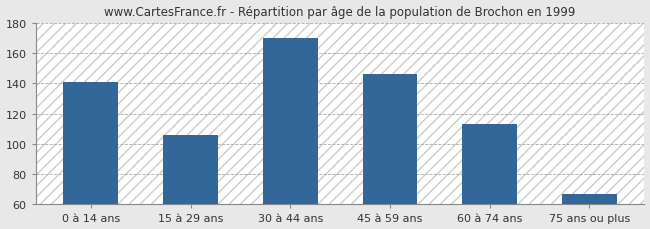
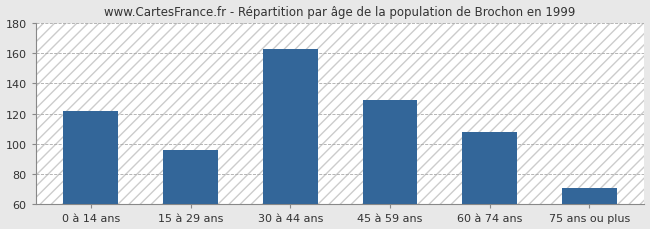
0 à 14 ans: 141 -> 122
15 à 29 ans: 106 -> 96
30 à 44 ans: 170 -> 163
45 à 59 ans: 146 -> 129
60 à 74 ans: 113 -> 108
75 ans ou plus: 67 -> 71
